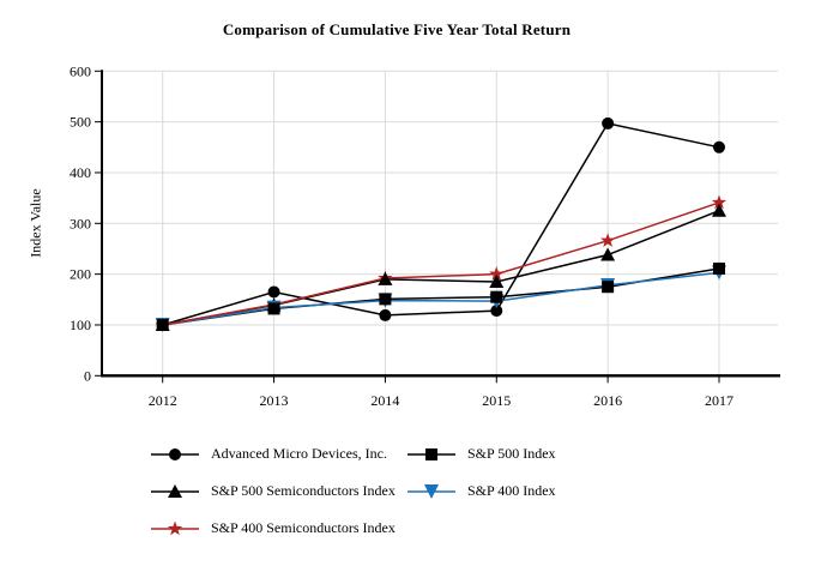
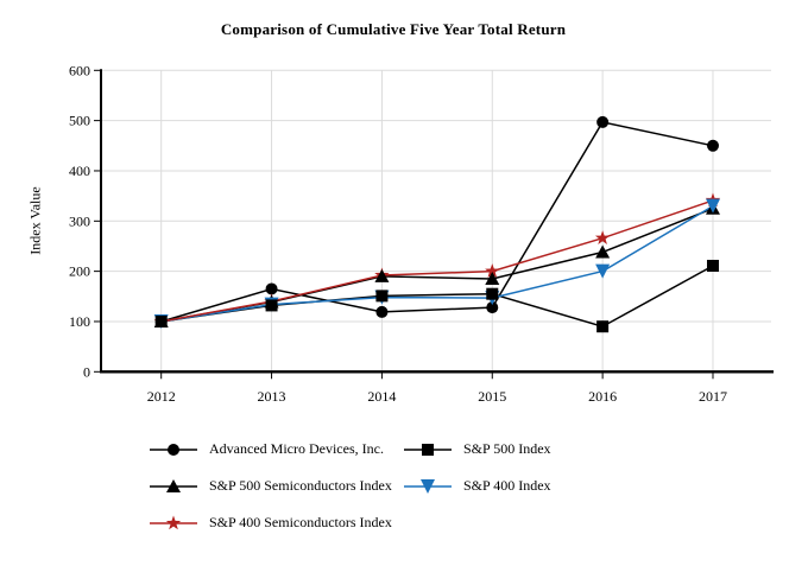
S&P 500 Index/2016: 180 -> 90
S&P 400 Index/2016: 180 -> 200
S&P 400 Index/2017: 200 -> 330
